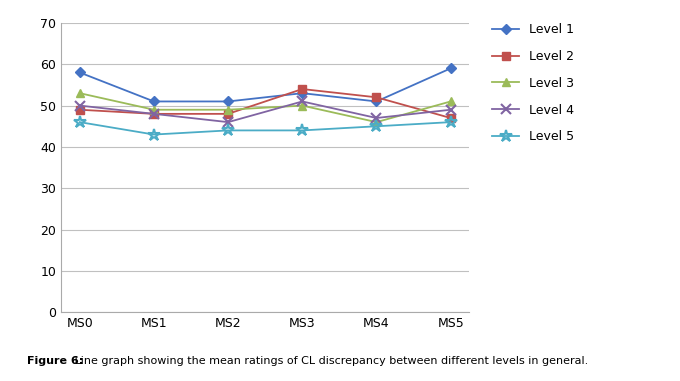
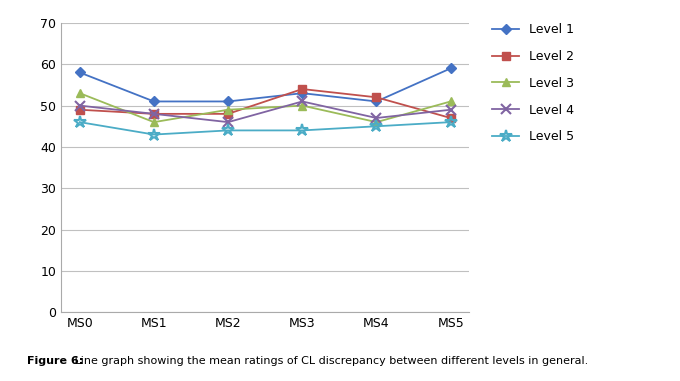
Level 3/MS1: 49 -> 46
